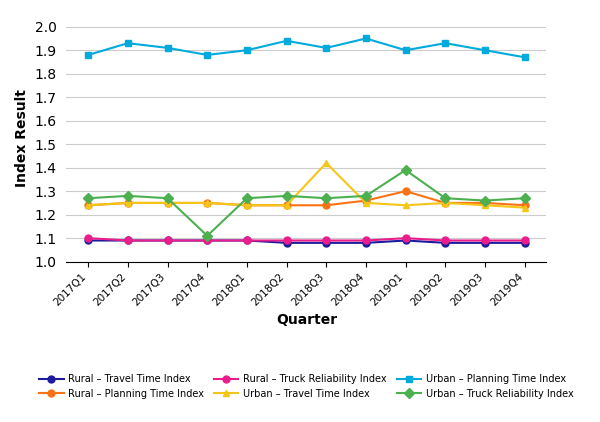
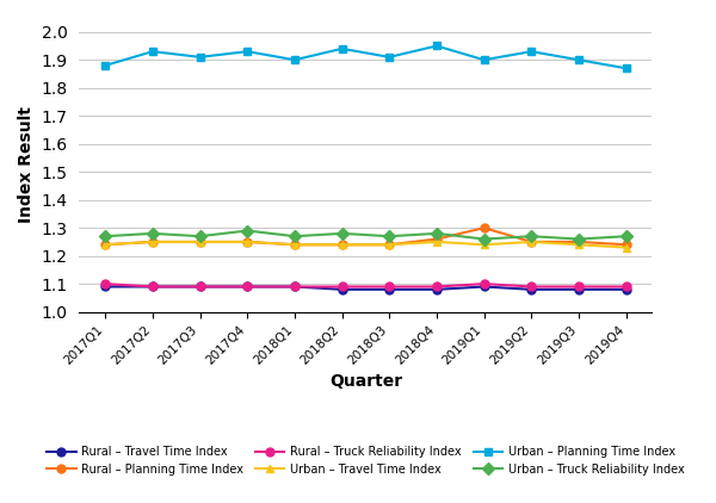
Urban – Planning Time Index/2017Q4: 1.88 -> 1.93
Urban – Truck Reliability Index/2017Q4: 1.11 -> 1.29
Urban – Travel Time Index/2018Q3: 1.42 -> 1.24
Urban – Truck Reliability Index/2019Q1: 1.39 -> 1.26
